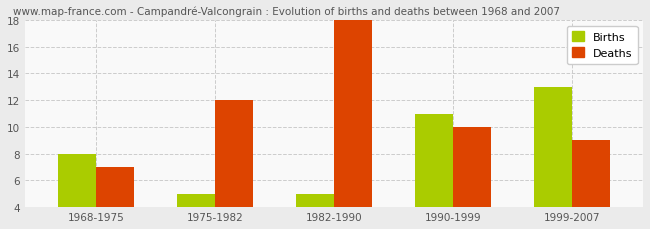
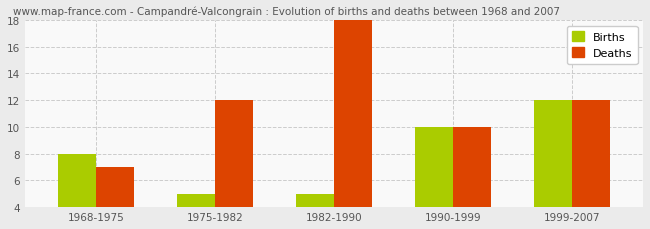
Births/1990-1999: 11 -> 10
Births/1999-2007: 13 -> 12
Deaths/1999-2007: 9 -> 12
